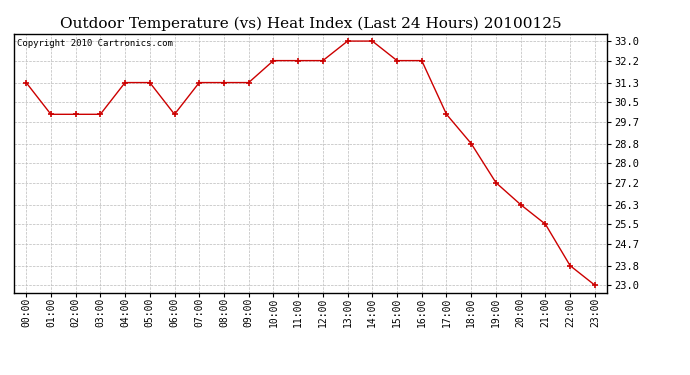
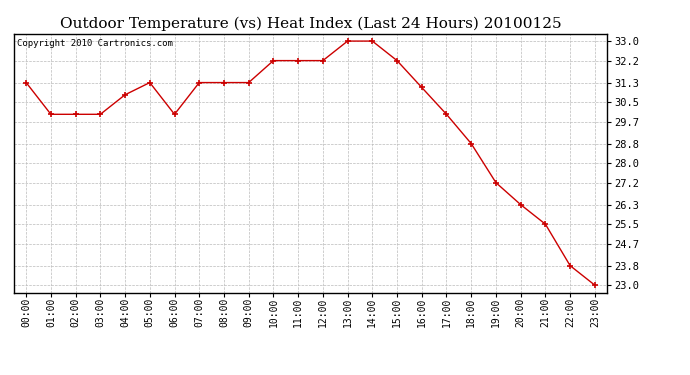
04:00: 31.3 -> 30.8
16:00: 32.2 -> 31.1
